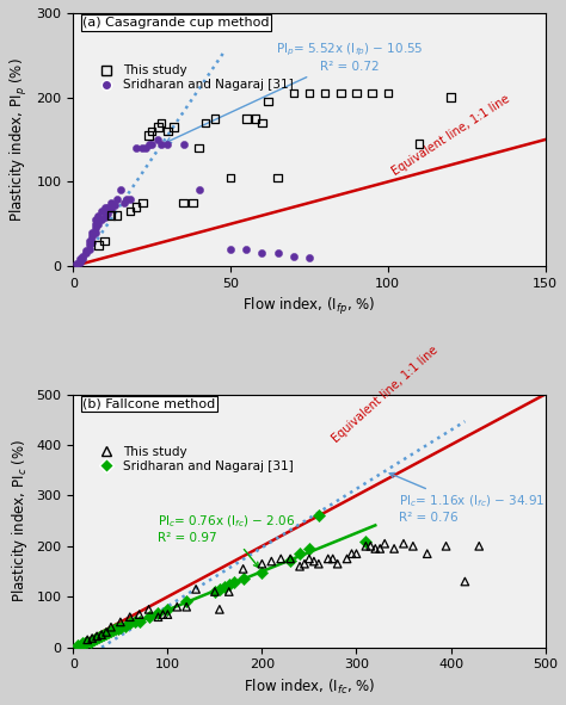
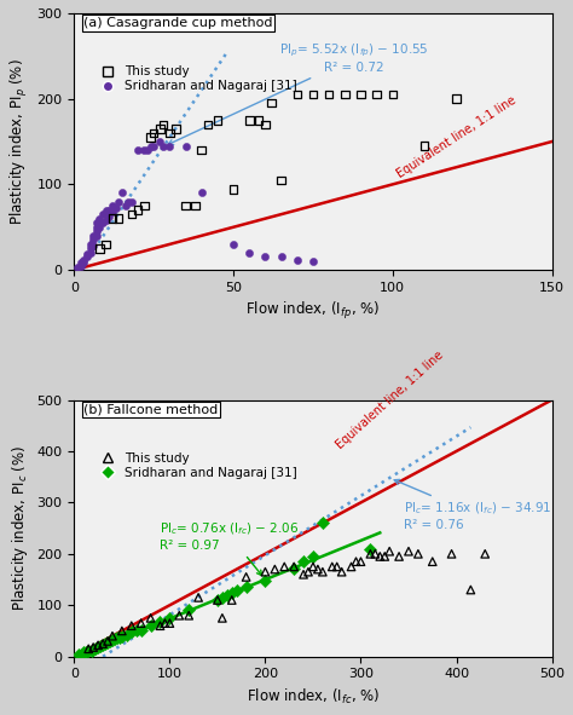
This study/50: 105 -> 94
Sridharan and Nagaraj [31]/50: 20 -> 30
